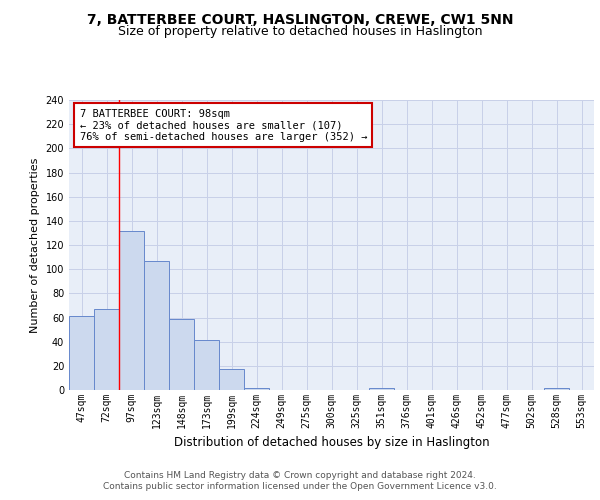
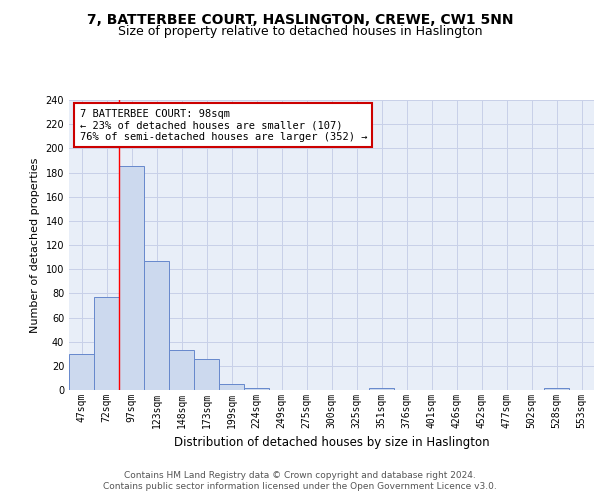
47sqm: 61 -> 30
72sqm: 67 -> 77
97sqm: 132 -> 185
148sqm: 59 -> 33
173sqm: 41 -> 26
199sqm: 17 -> 5
